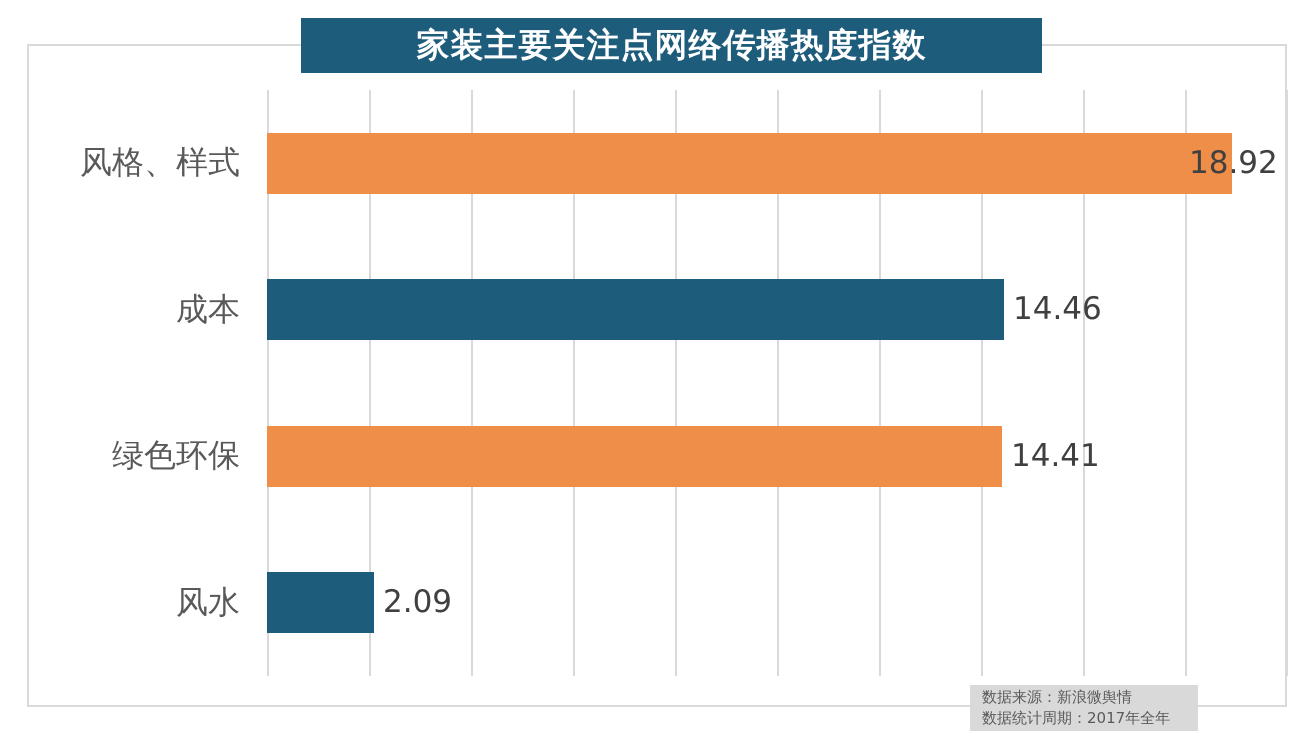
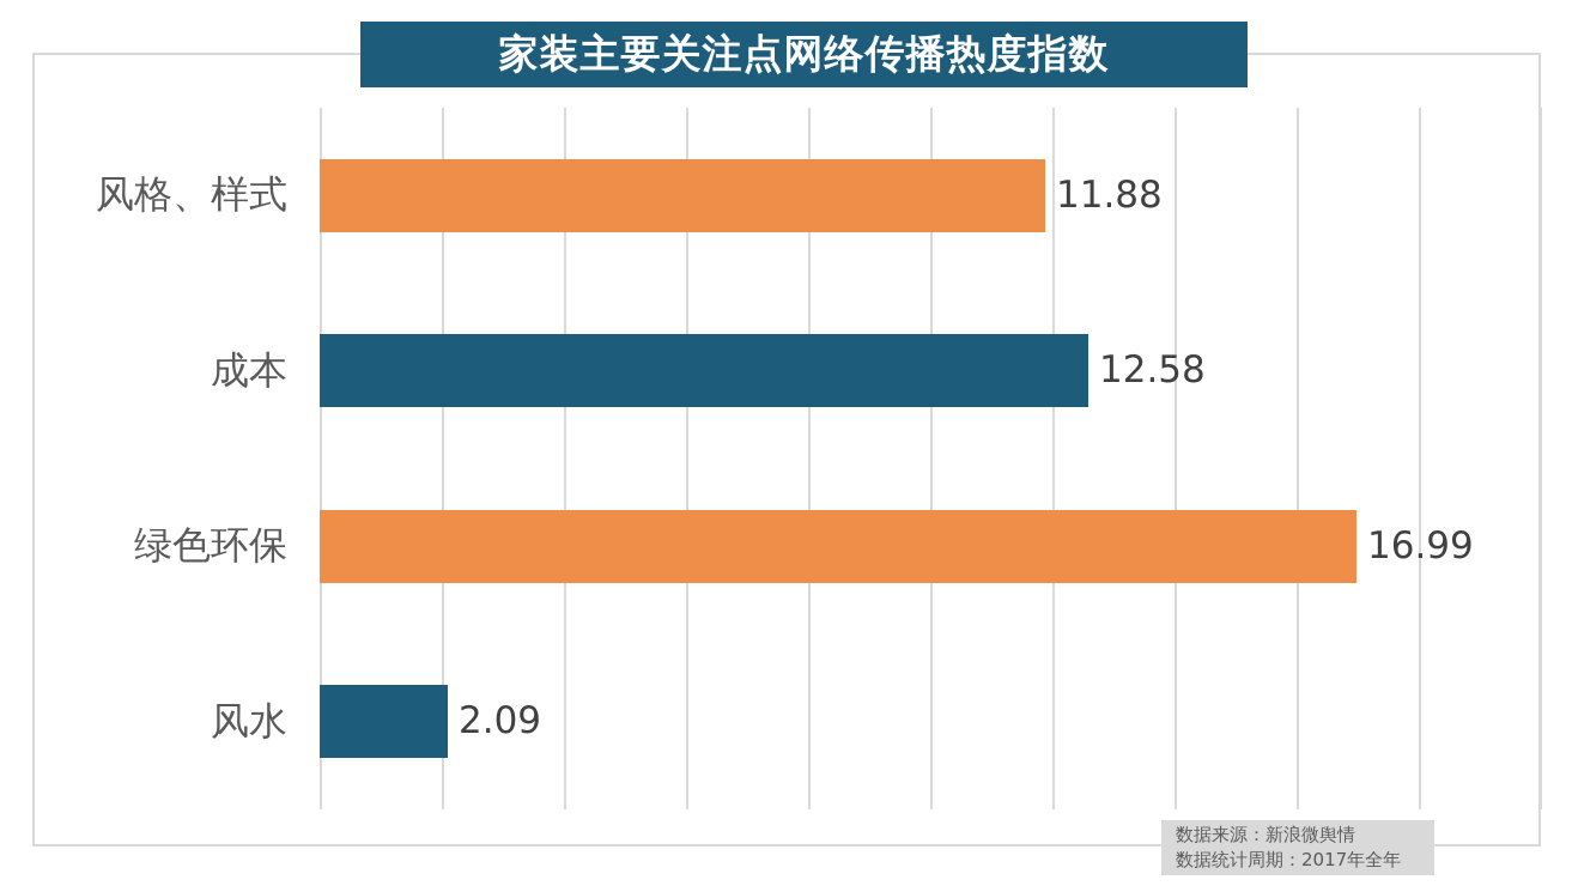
风格、样式: 18.92 -> 11.88
成本: 14.46 -> 12.58
绿色环保: 14.41 -> 16.99
